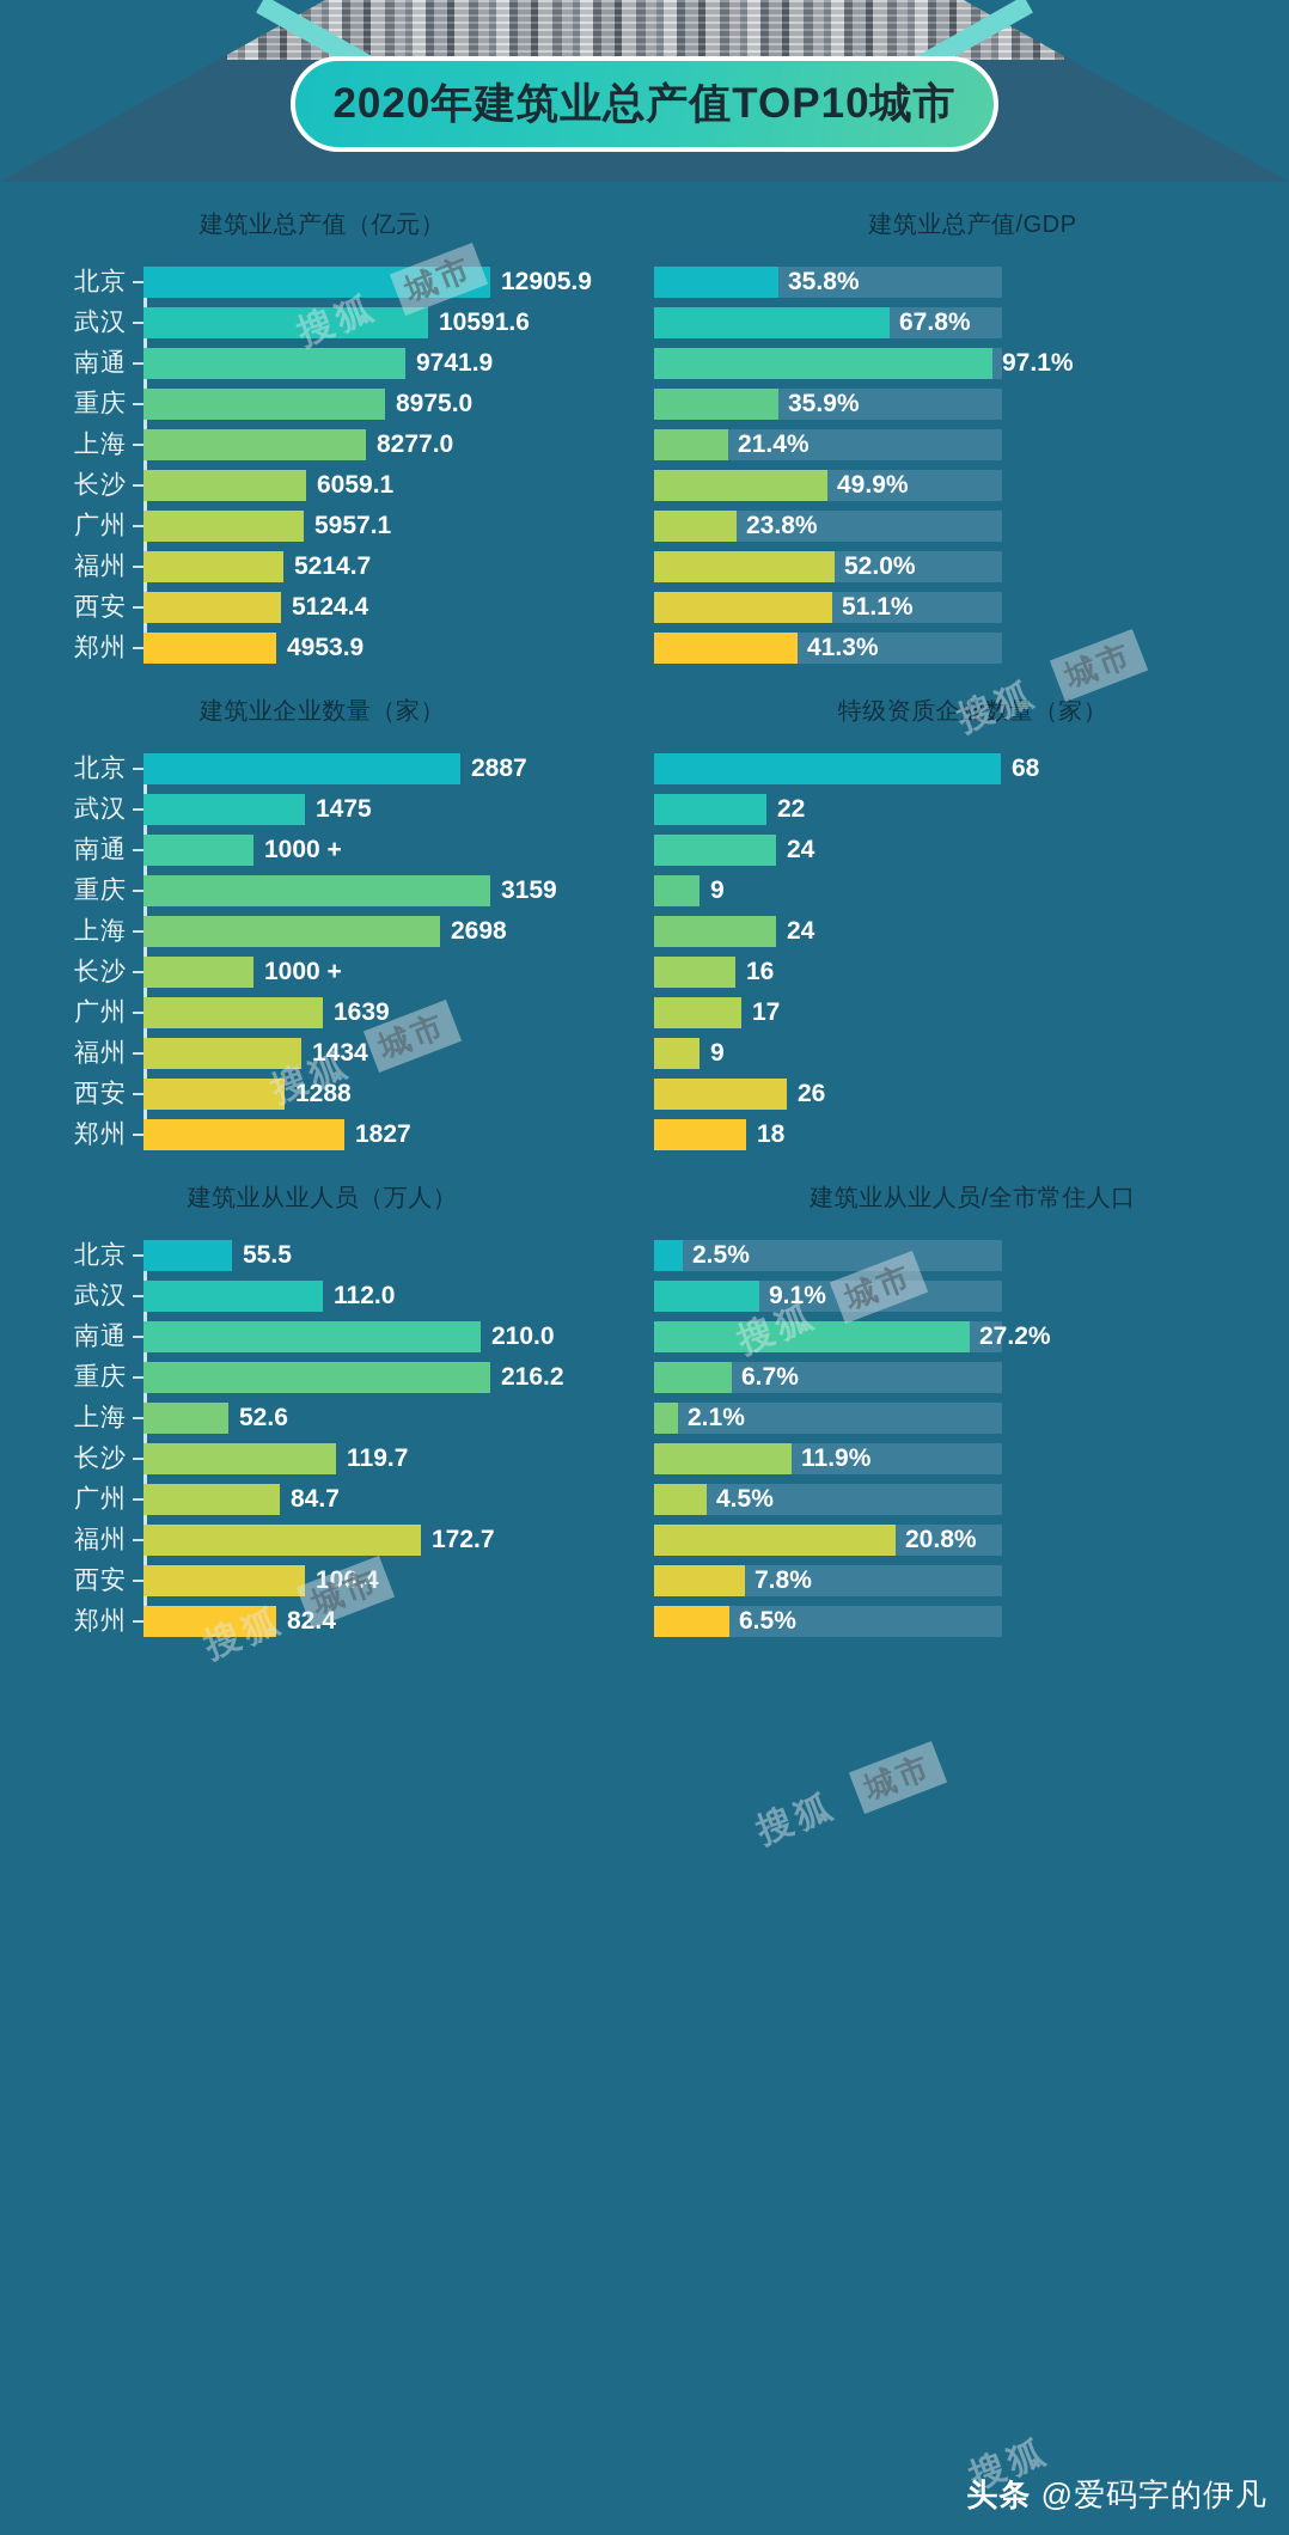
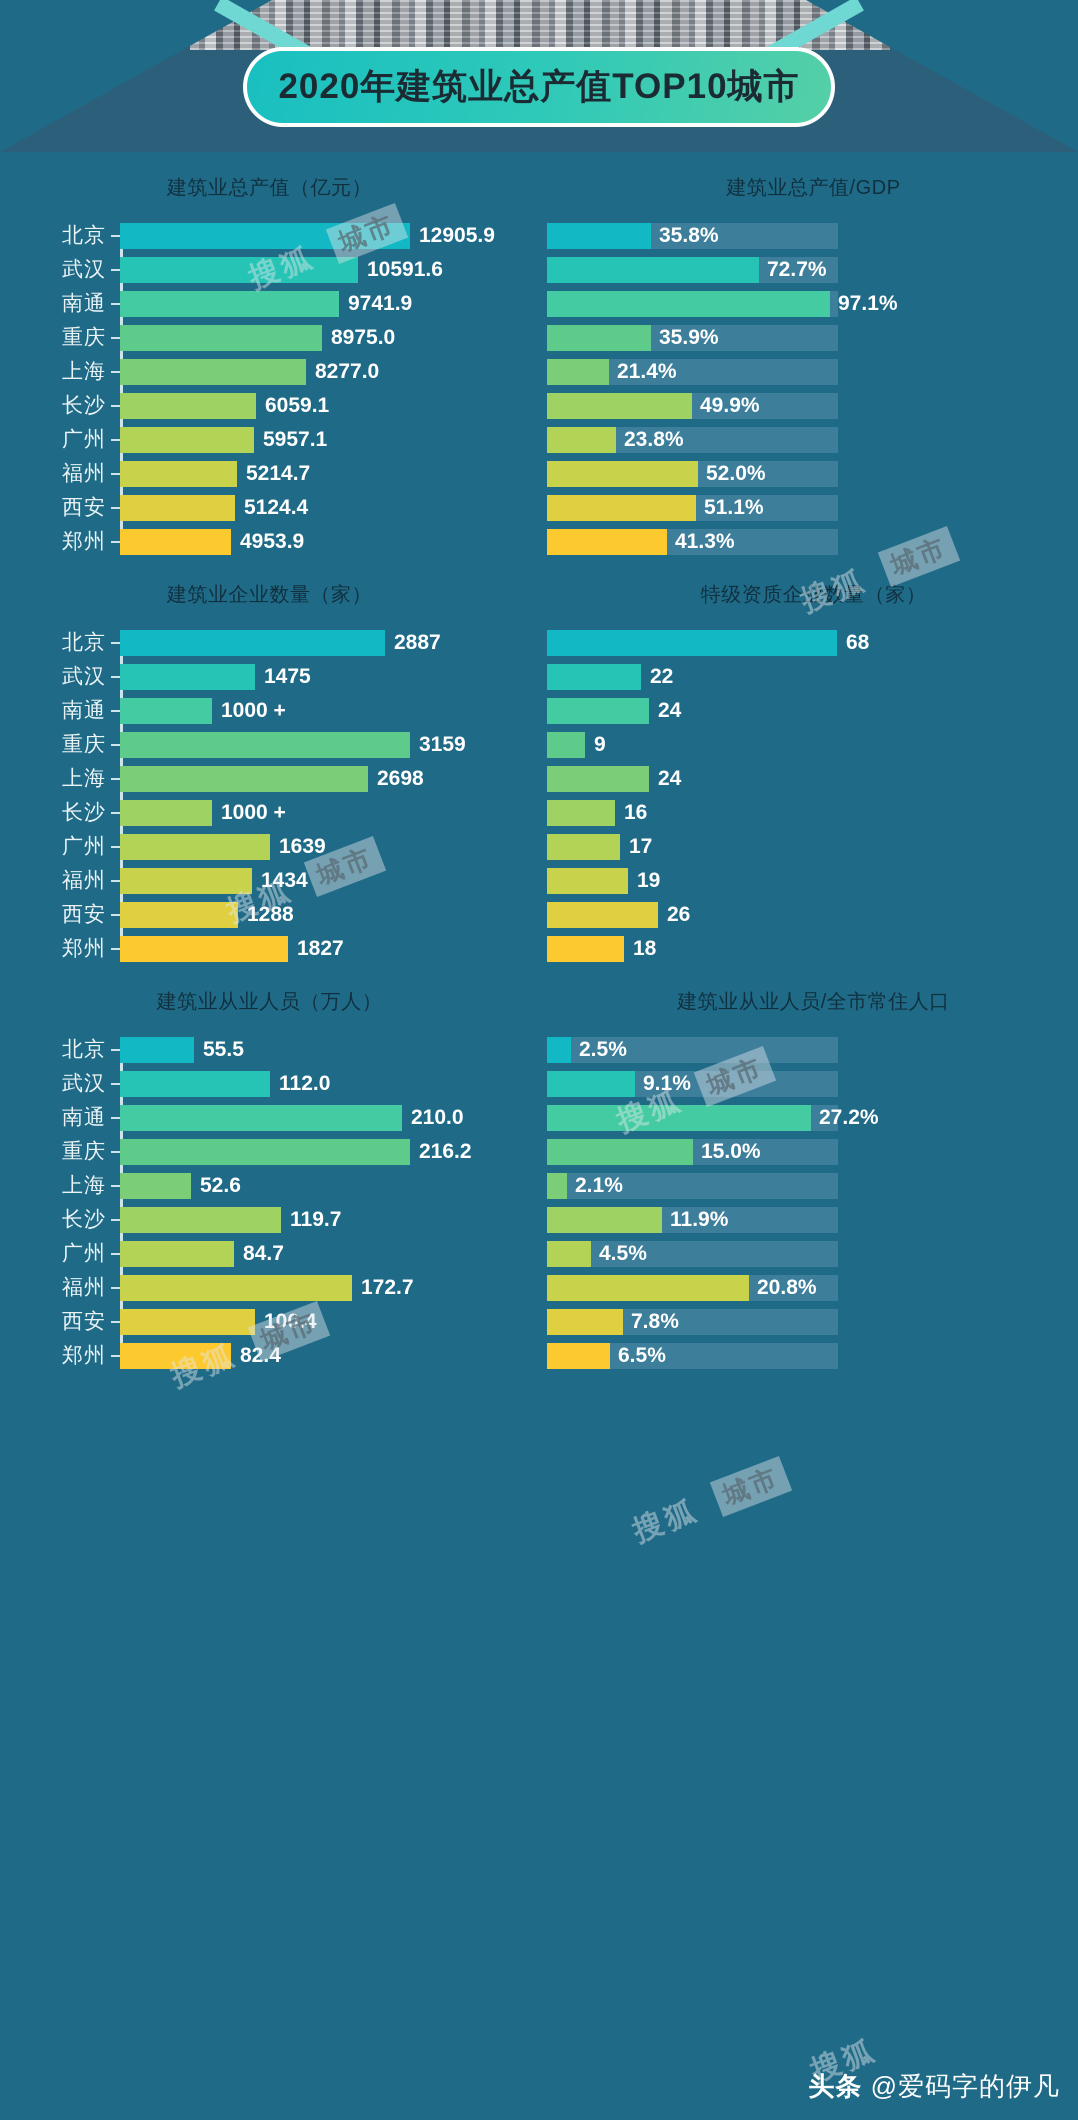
建筑业总产值/GDP/武汉: 67.8% -> 72.7%
特级资质企业数量（家）/福州: 9 -> 19
建筑业从业人员/全市常住人口/重庆: 6.7% -> 15.0%
